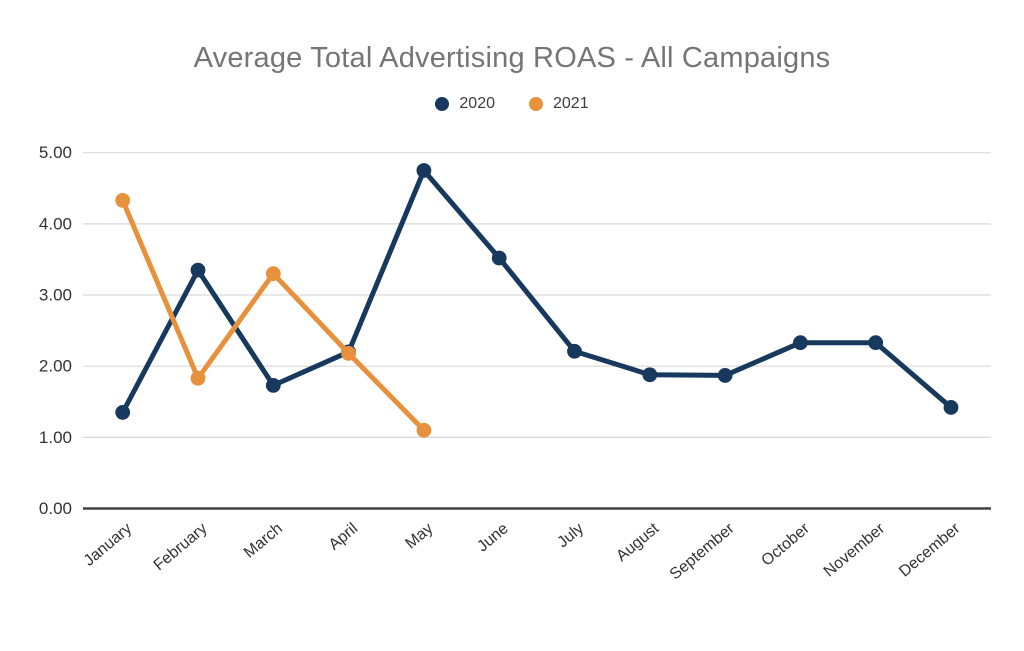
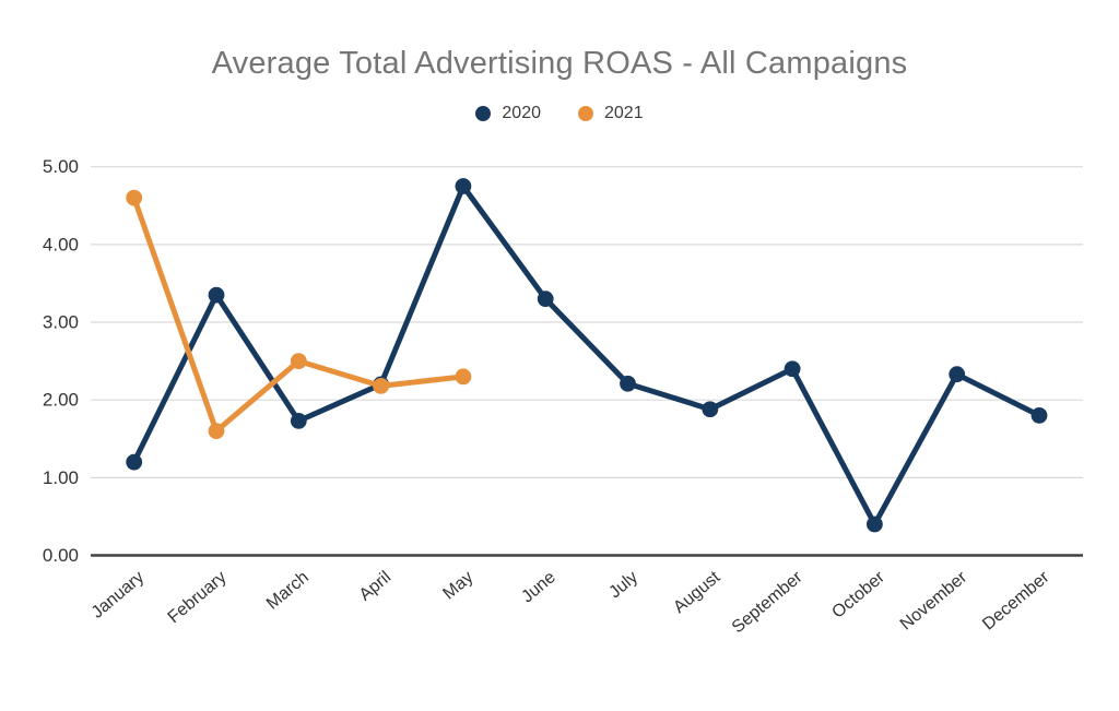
2020/January: 1.4 -> 1.2
2021/January: 4.3 -> 4.6
2021/February: 1.8 -> 1.6
2021/March: 3.3 -> 2.5
2021/May: 1.1 -> 2.3
2020/June: 3.5 -> 3.3
2020/September: 1.9 -> 2.4
2020/October: 2.3 -> 0.4
2020/December: 1.4 -> 1.8
